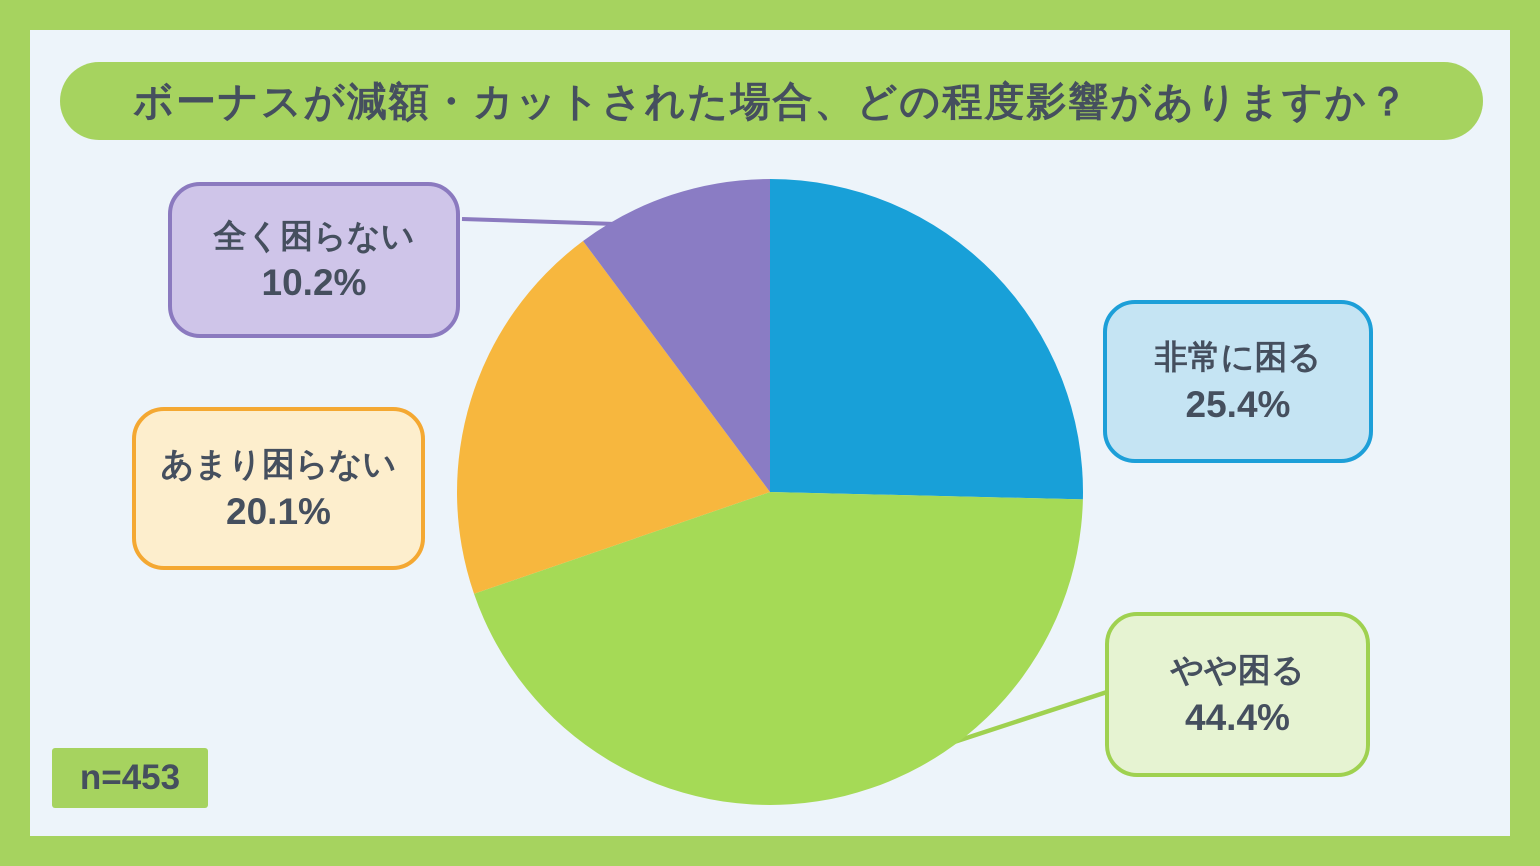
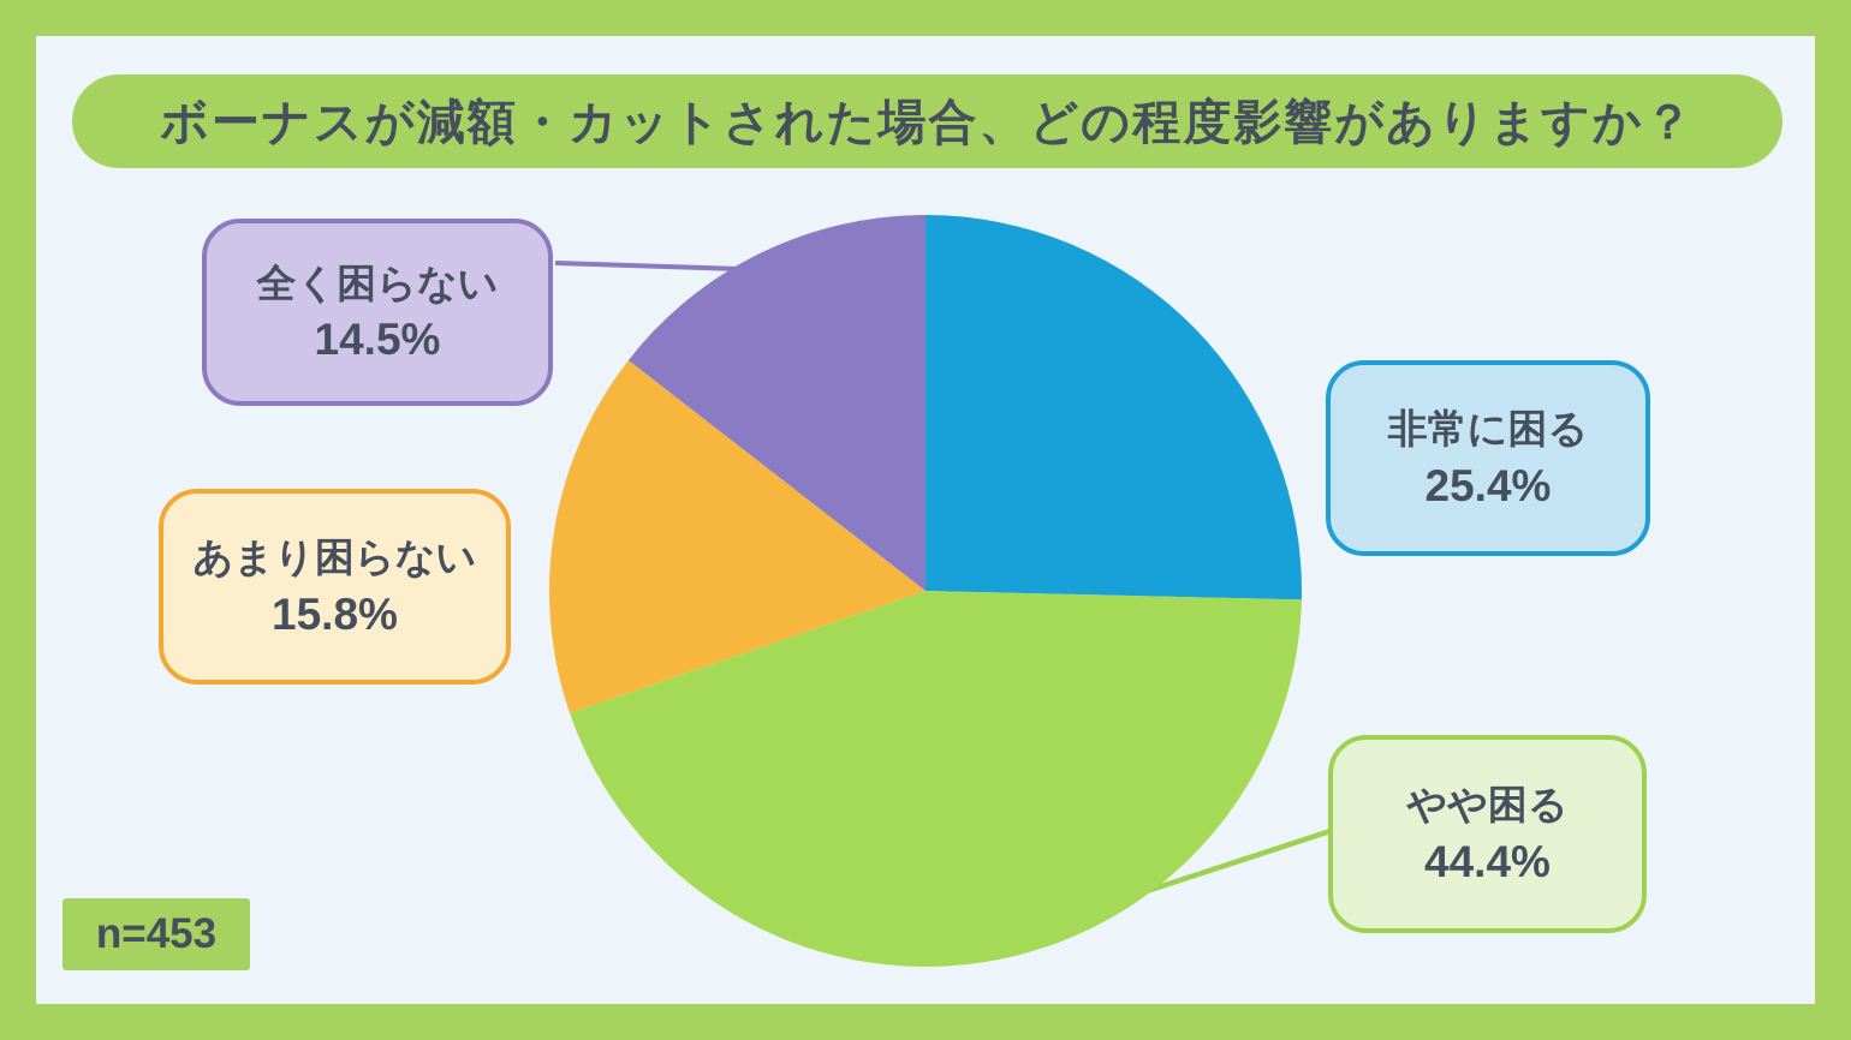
あまり困らない: 20.1% -> 15.8%
全く困らない: 10.2% -> 14.5%
